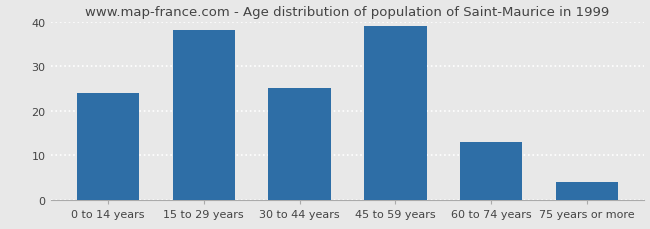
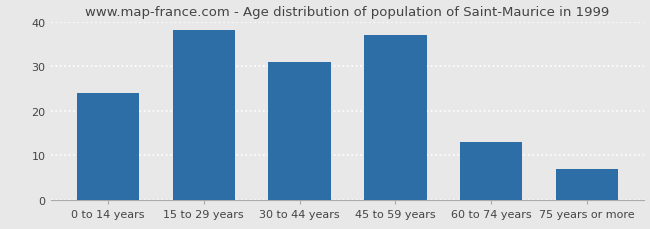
30 to 44 years: 25 -> 31
45 to 59 years: 39 -> 37
75 years or more: 4 -> 7
